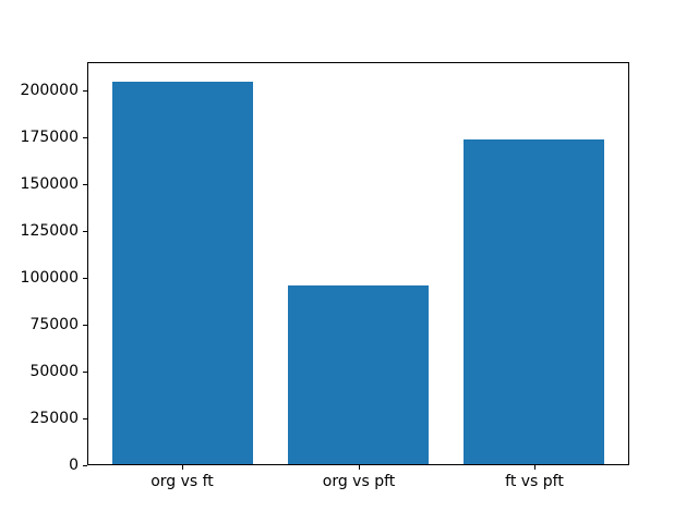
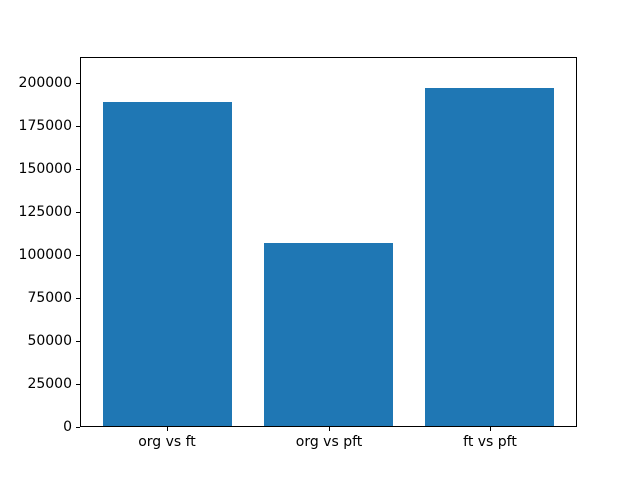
org vs ft: 205000 -> 189000
org vs pft: 96000 -> 107000
ft vs pft: 174000 -> 197000
